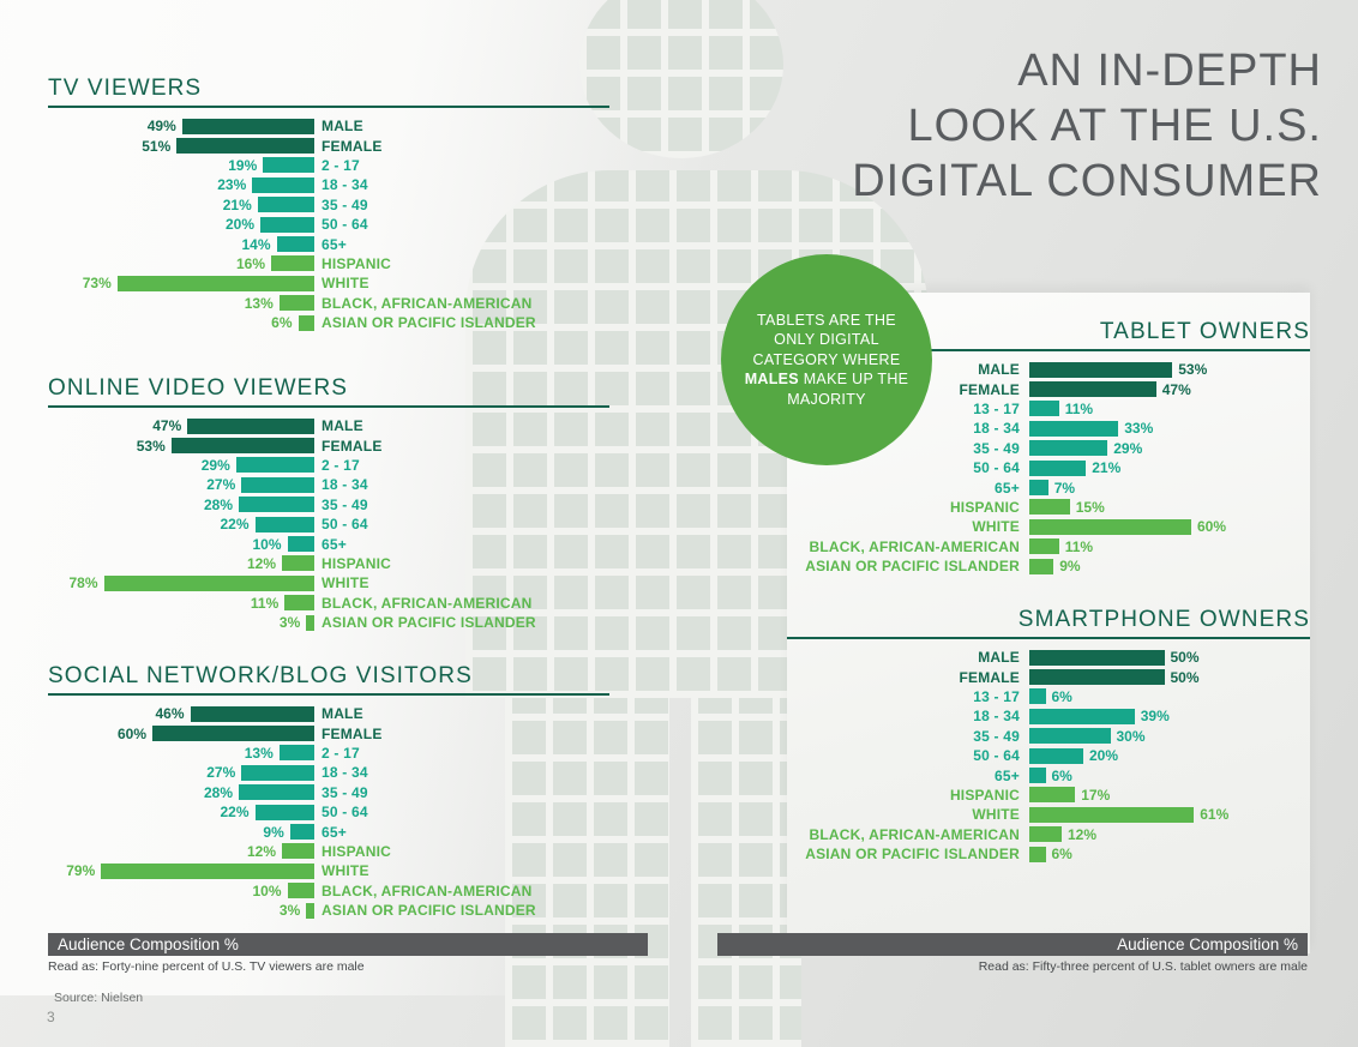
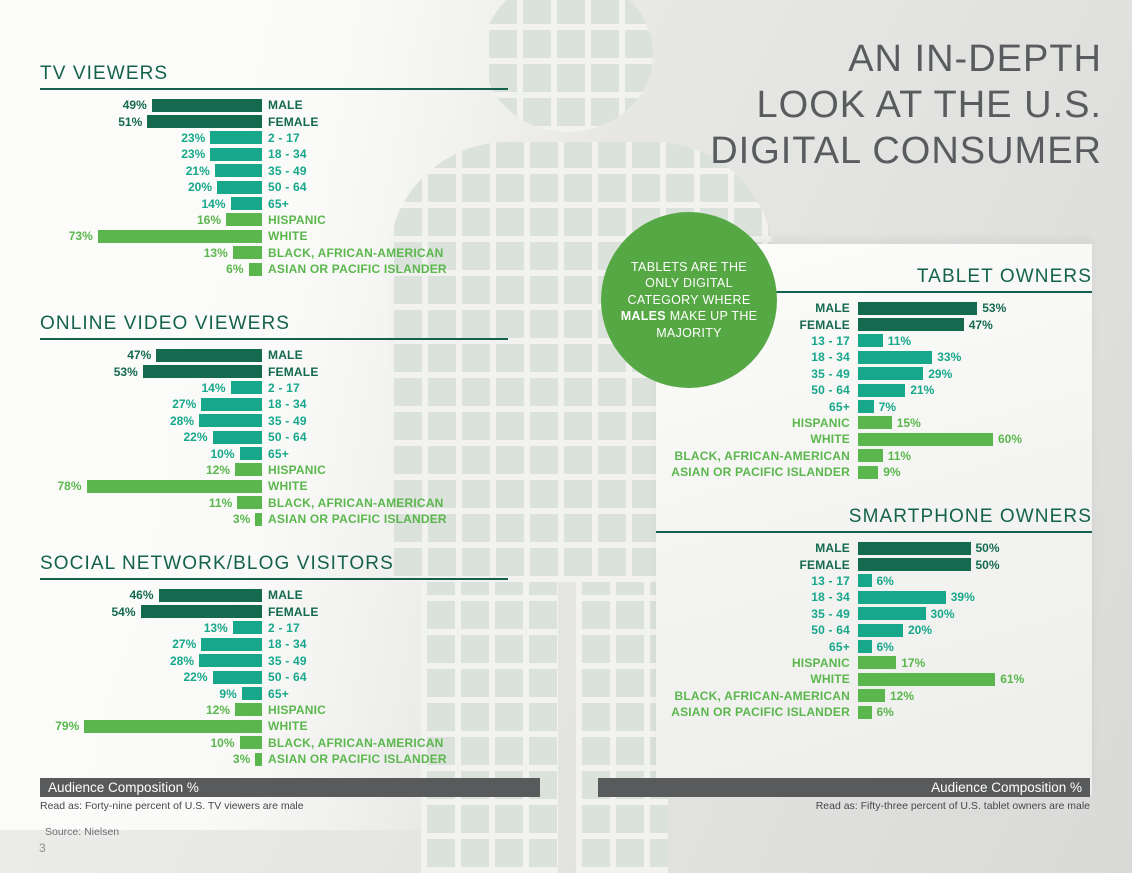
TV VIEWERS/2 - 17: 19% -> 23%
ONLINE VIDEO VIEWERS/2 - 17: 29% -> 14%
SOCIAL NETWORK/BLOG VISITORS/FEMALE: 60% -> 54%
